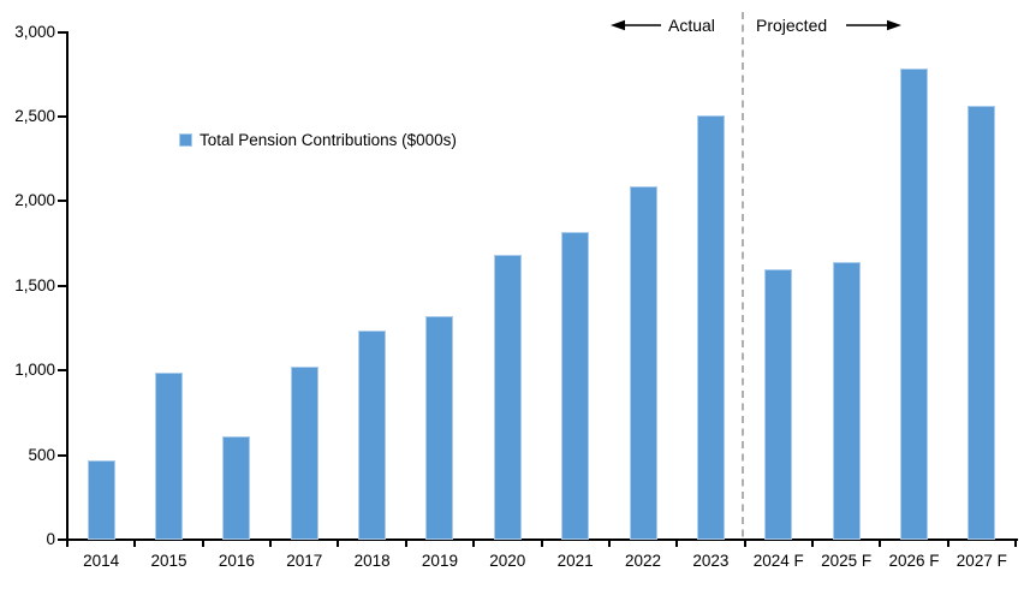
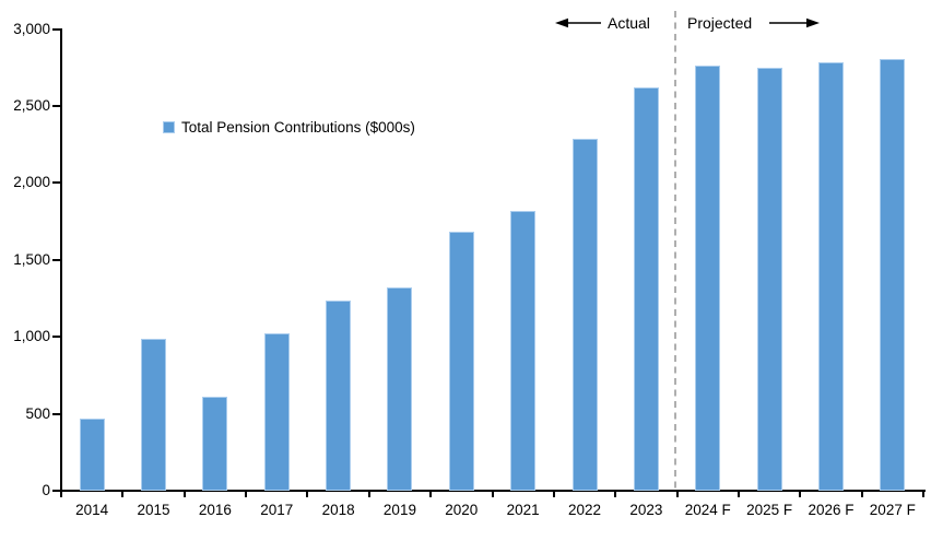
2022: 2090 -> 2280
2023: 2510 -> 2620
2024 F: 1600 -> 2760
2025 F: 1640 -> 2750
2027 F: 2560 -> 2800
